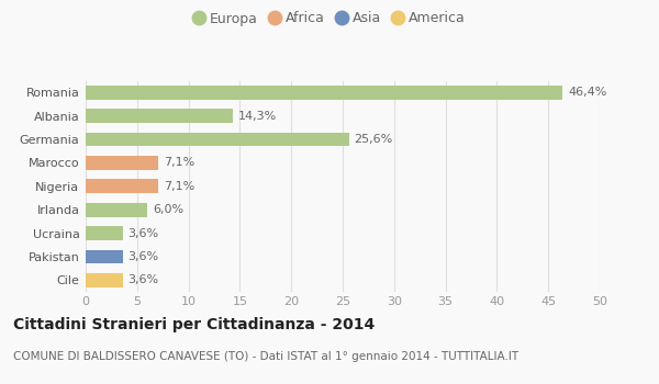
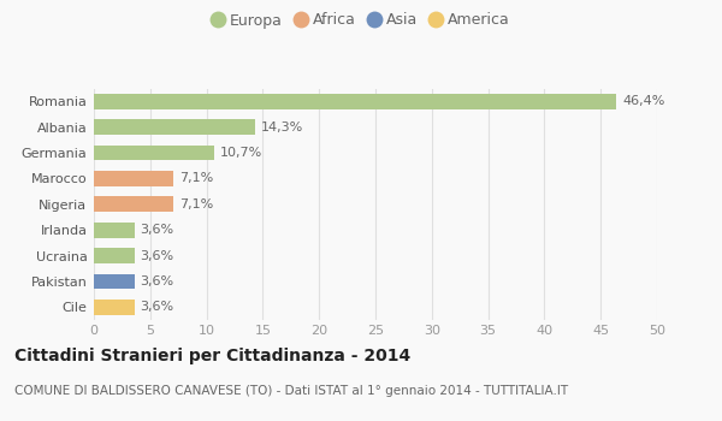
Germania: 25,6% -> 10,7%
Irlanda: 6,0% -> 3,6%
